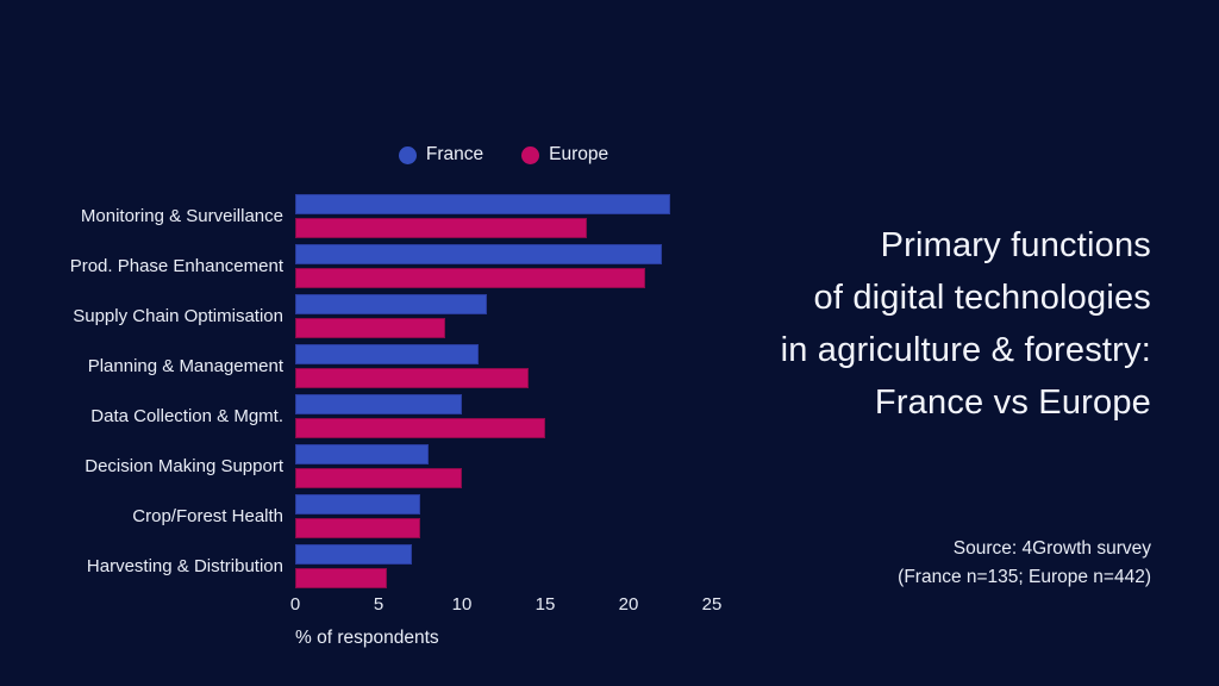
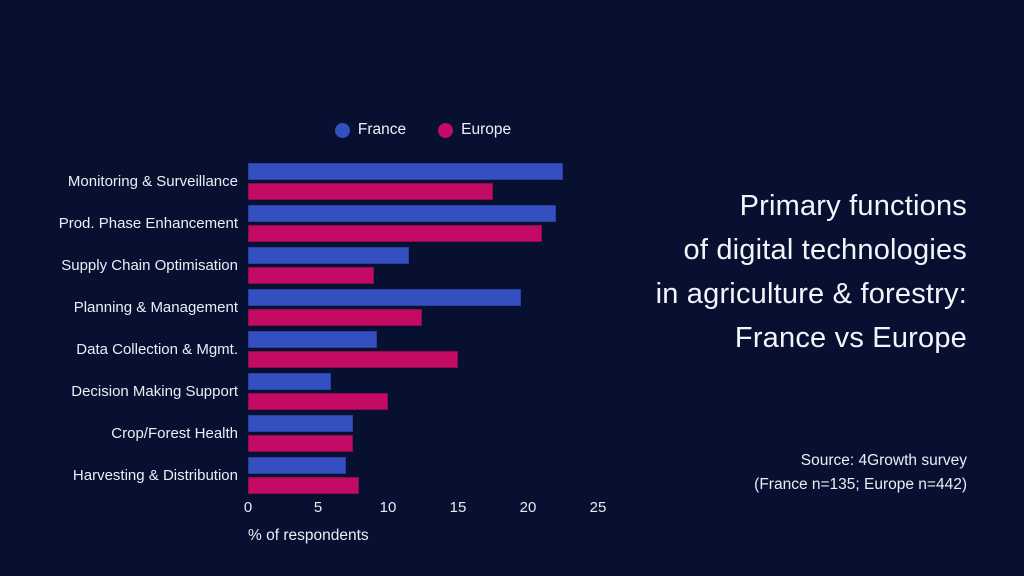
France/Planning & Management: 11.0 -> 19.5
Europe/Planning & Management: 14.0 -> 12.4
France/Data Collection & Mgmt.: 10.0 -> 9.2
France/Decision Making Support: 8.0 -> 5.9
Europe/Harvesting & Distribution: 5.5 -> 7.9
